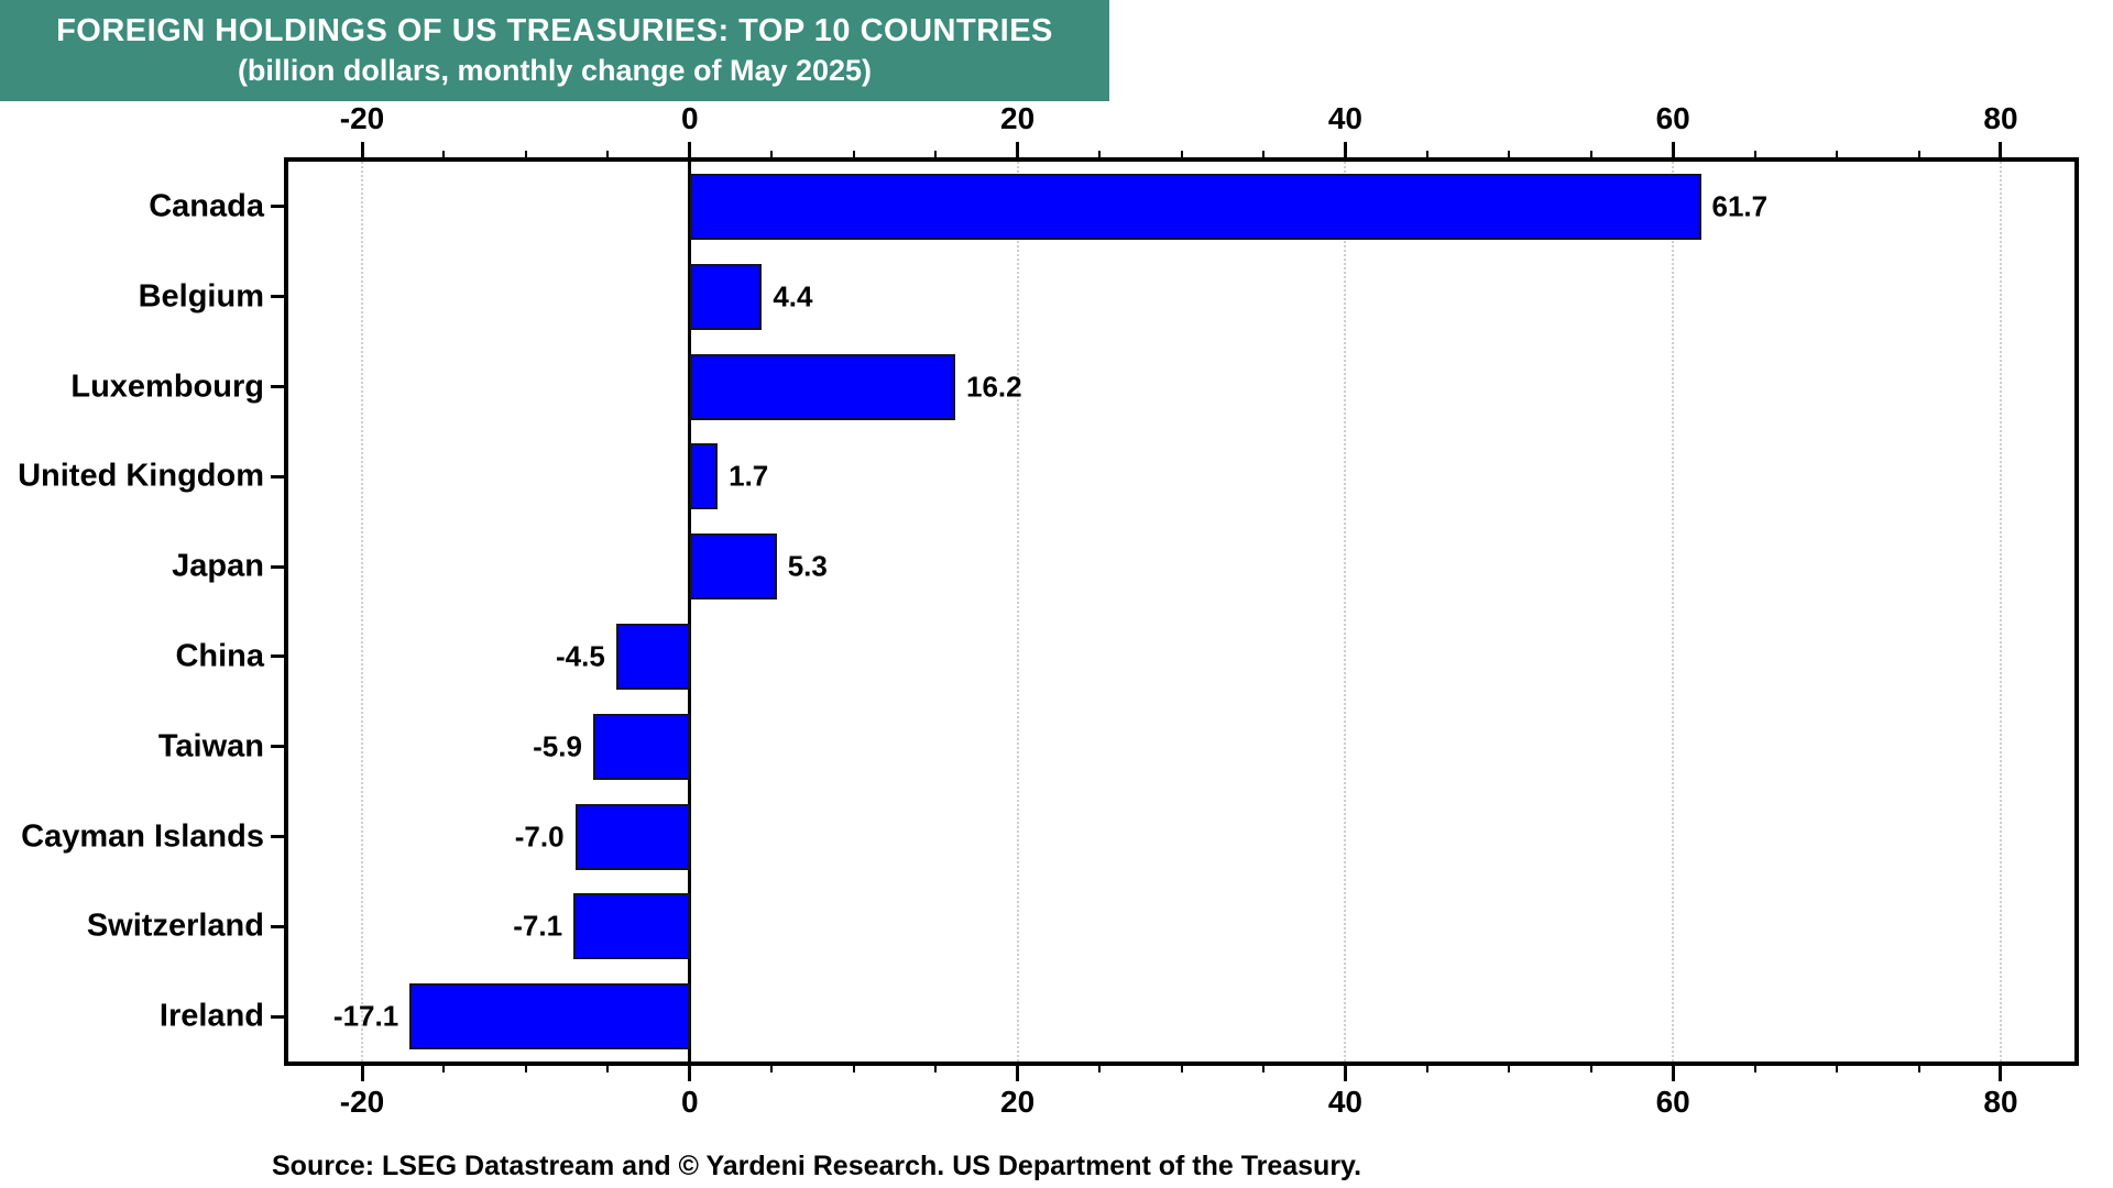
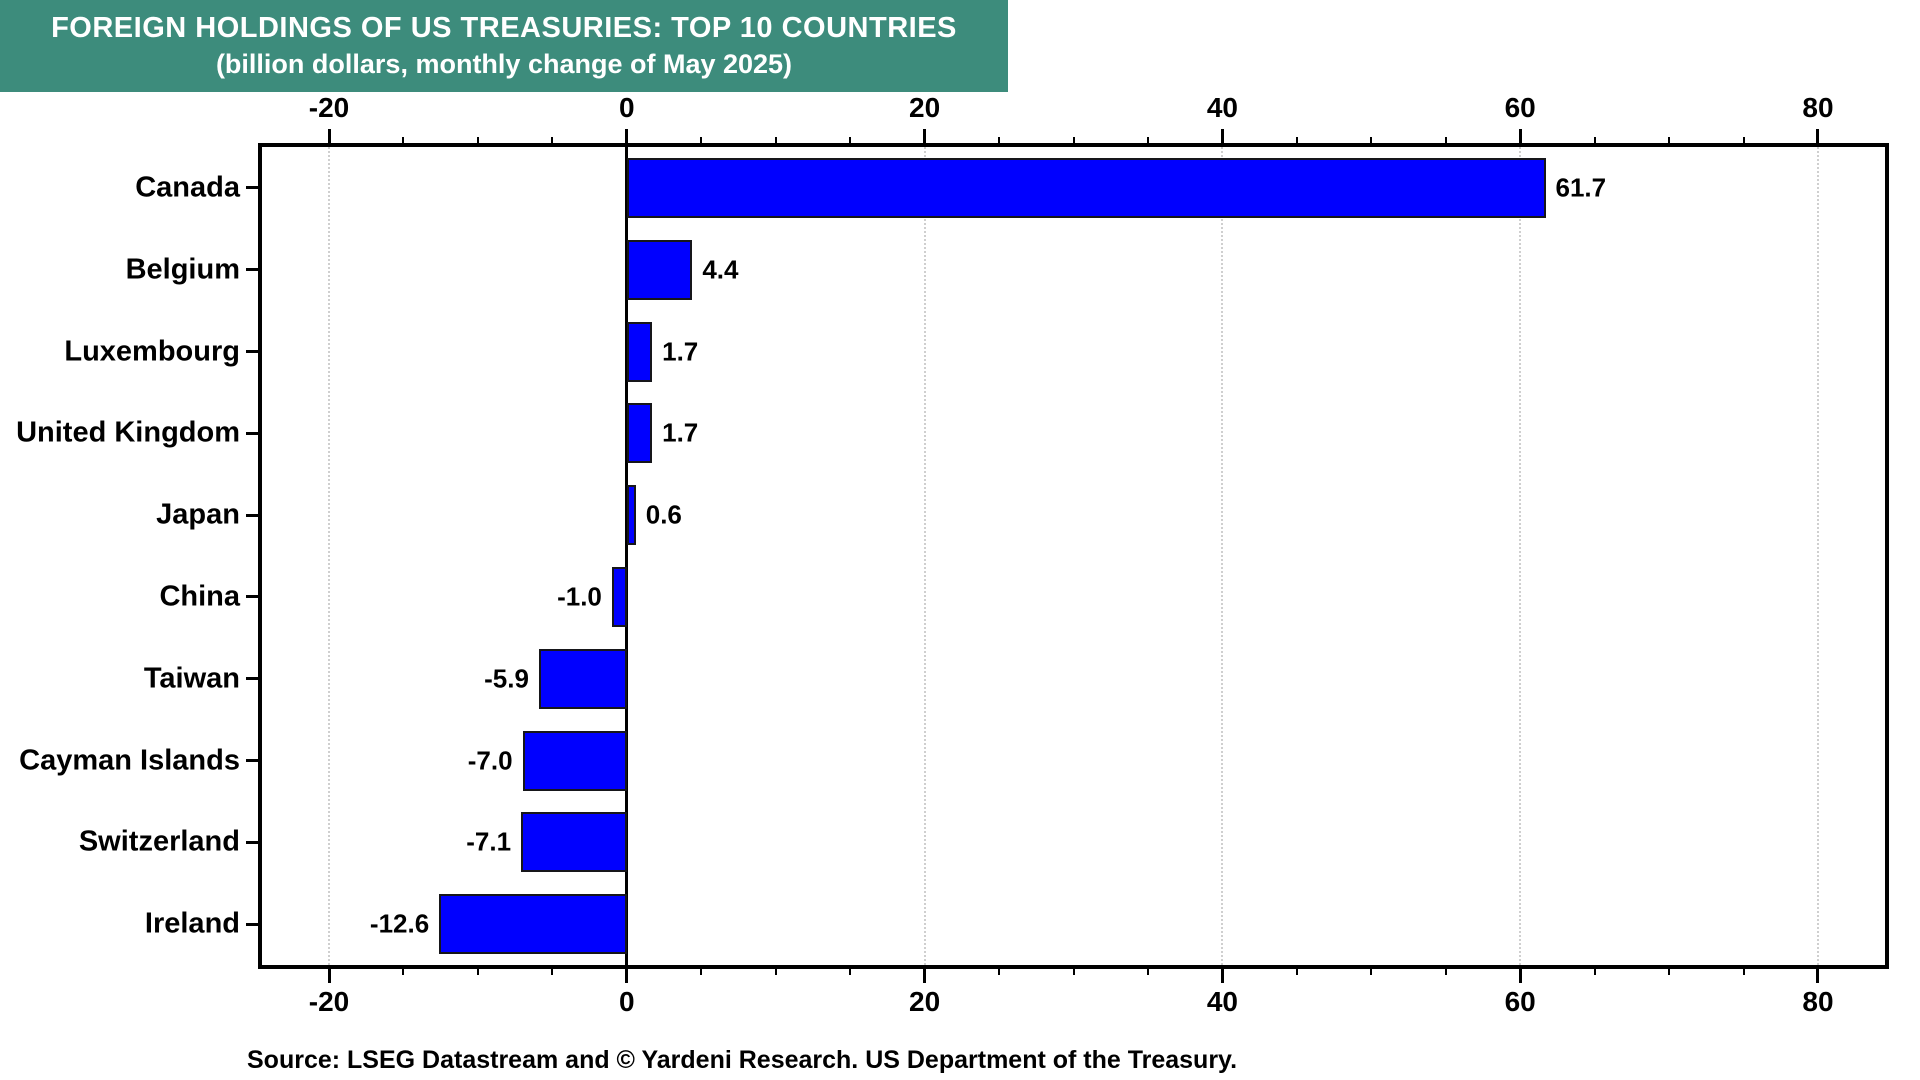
Luxembourg: 16.2 -> 1.7
Japan: 5.3 -> 0.6
China: -4.5 -> -1.0
Ireland: -17.1 -> -12.6
